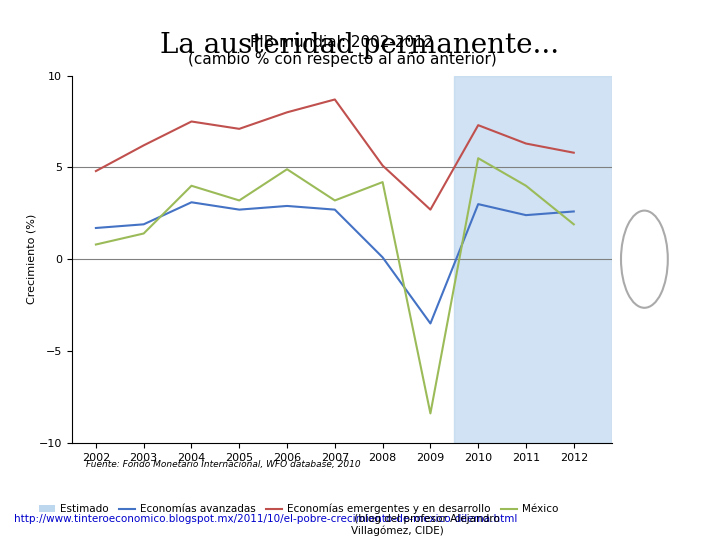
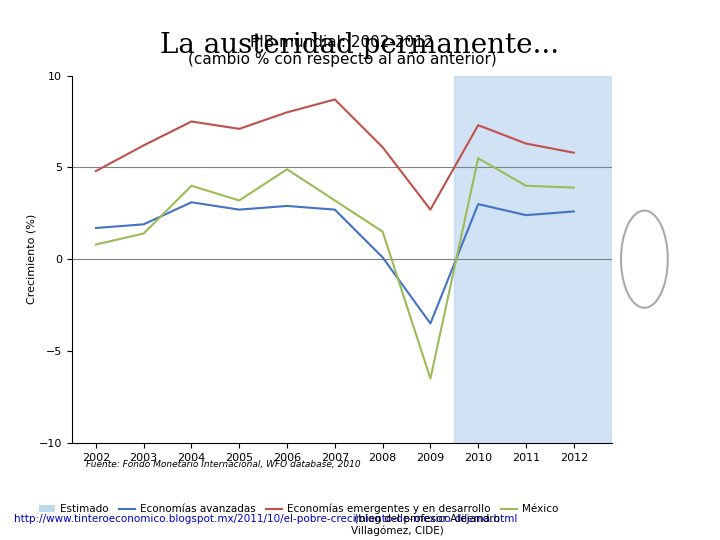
Economías emergentes y en desarrollo/2008: 5.1 -> 6.1
México/2008: 4.2 -> 1.5
México/2009: -8.4 -> -6.5
México/2012: 1.9 -> 3.9
